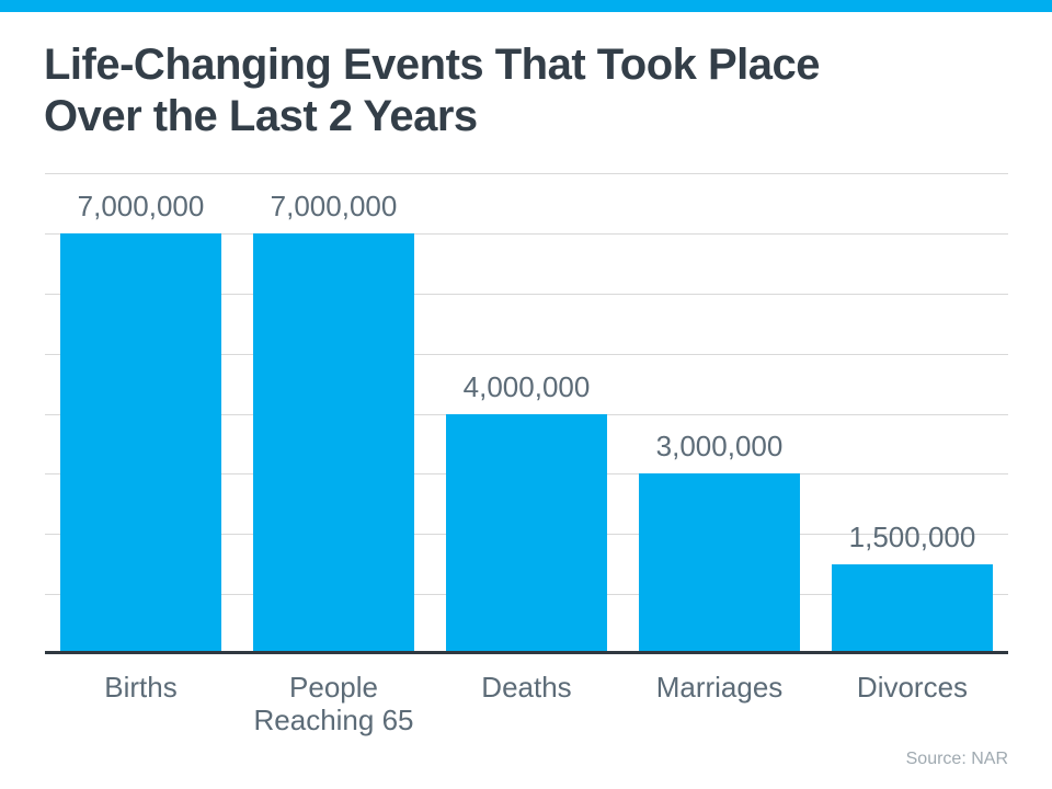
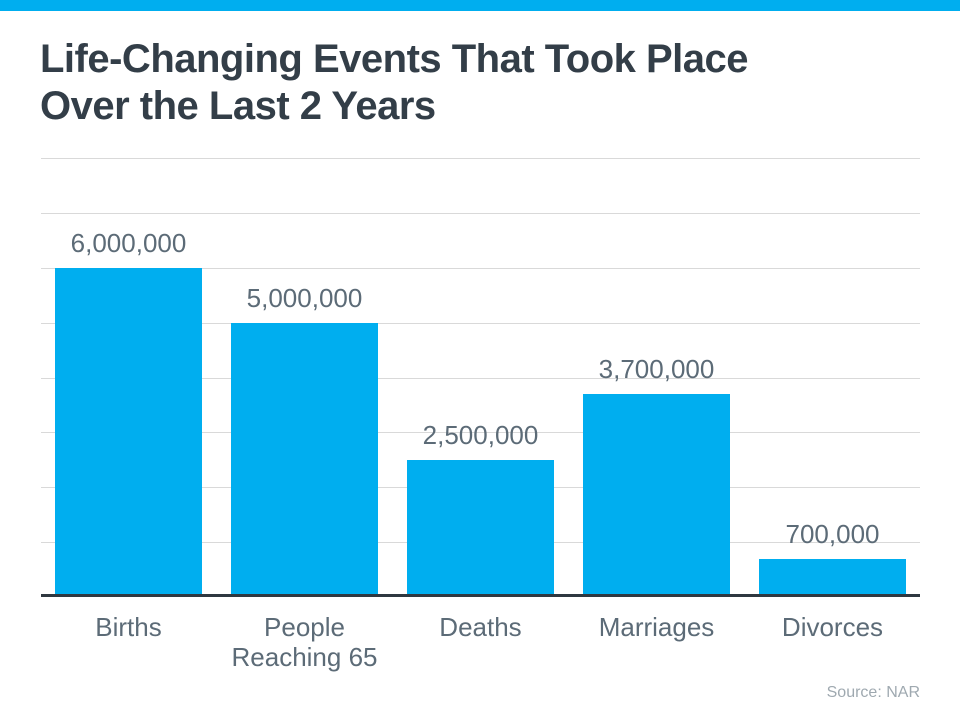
Births: 7,000,000 -> 6,000,000
People Reaching 65: 7,000,000 -> 5,000,000
Deaths: 4,000,000 -> 2,500,000
Marriages: 3,000,000 -> 3,700,000
Divorces: 1,500,000 -> 700,000
